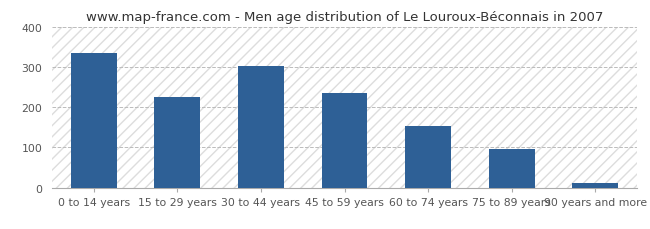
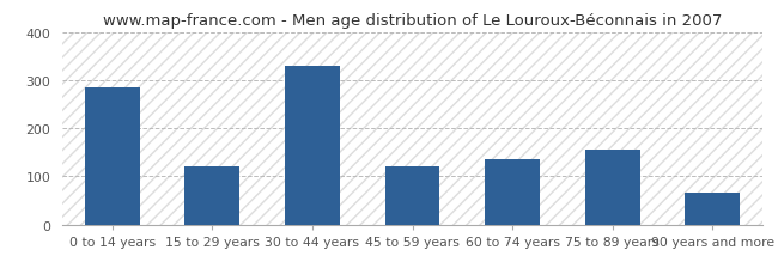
0 to 14 years: 335 -> 285
15 to 29 years: 224 -> 120
30 to 44 years: 301 -> 330
45 to 59 years: 234 -> 120
60 to 74 years: 152 -> 135
75 to 89 years: 95 -> 155
90 years and more: 12 -> 65
